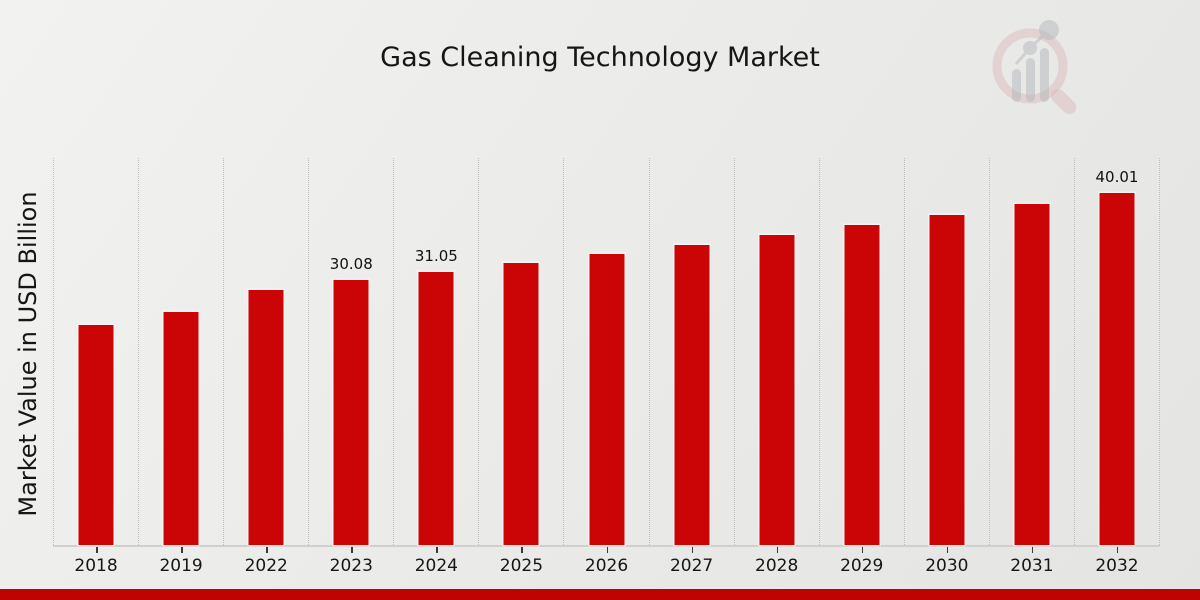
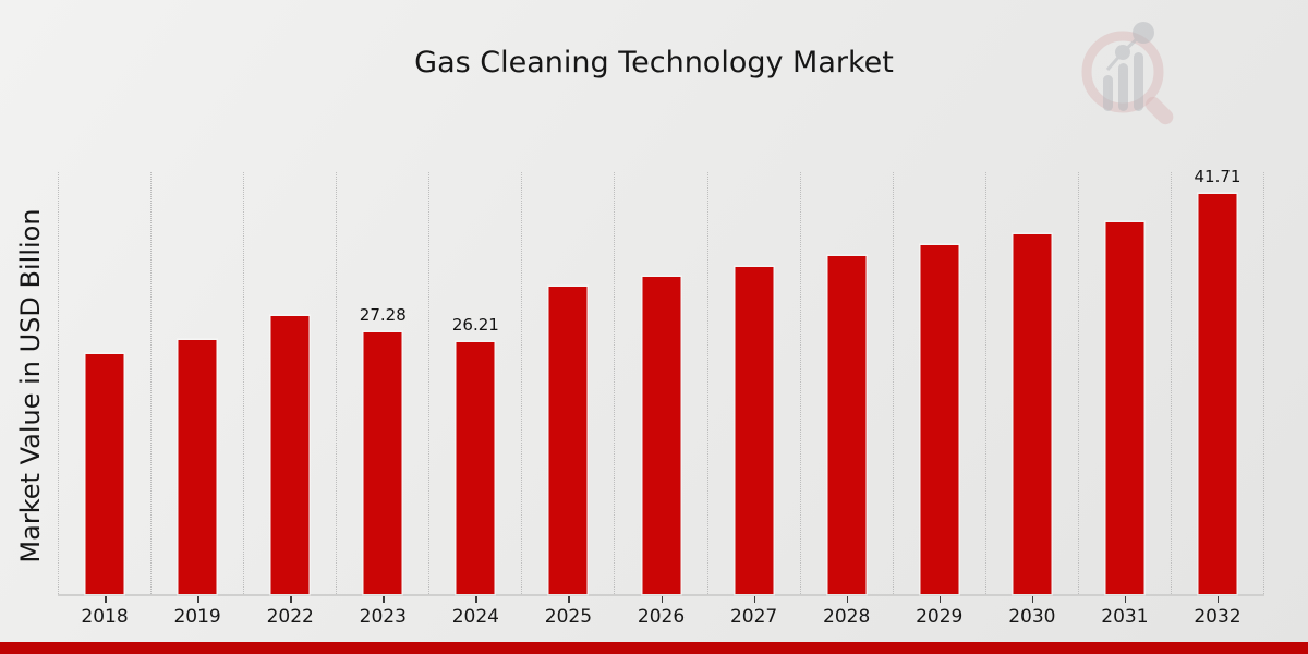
2023: 30.08 -> 27.28
2024: 31.05 -> 26.21
2032: 40.01 -> 41.71
